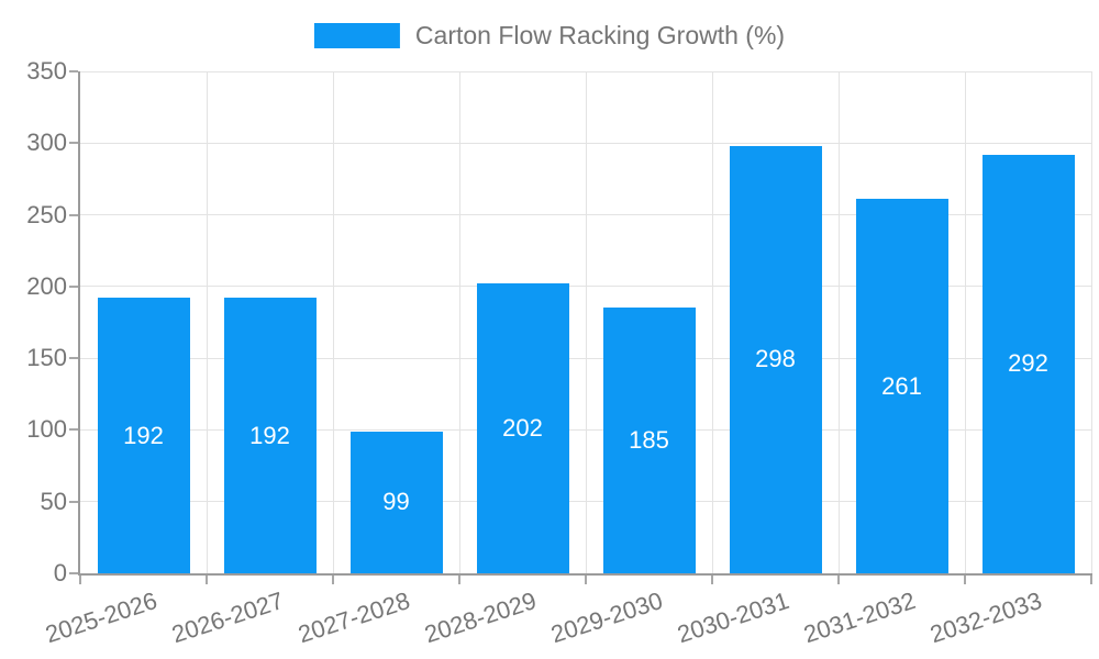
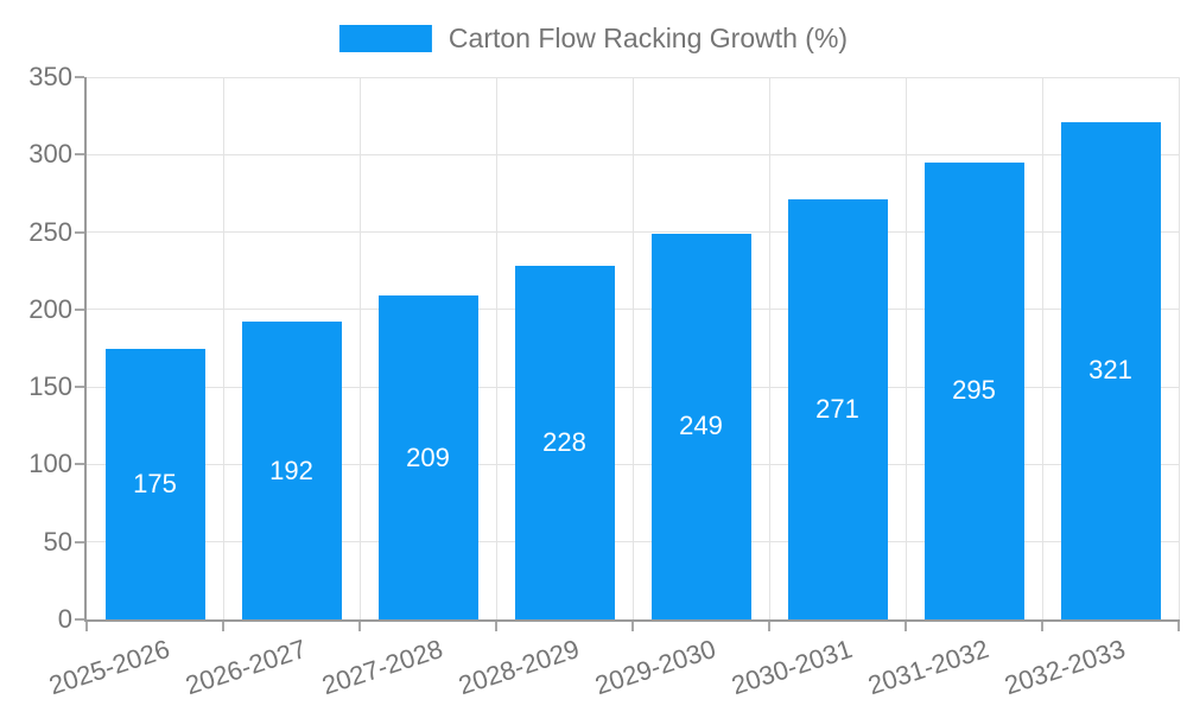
2025-2026: 192 -> 175
2027-2028: 99 -> 209
2028-2029: 202 -> 228
2029-2030: 185 -> 249
2030-2031: 298 -> 271
2031-2032: 261 -> 295
2032-2033: 292 -> 321
